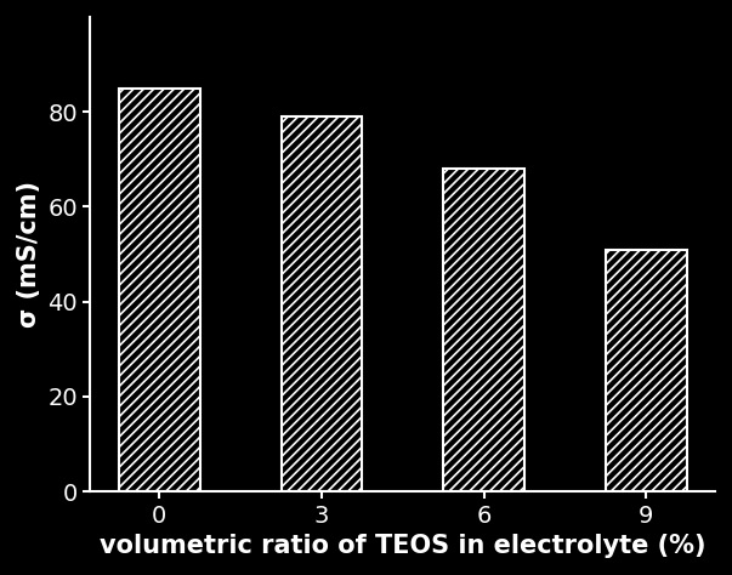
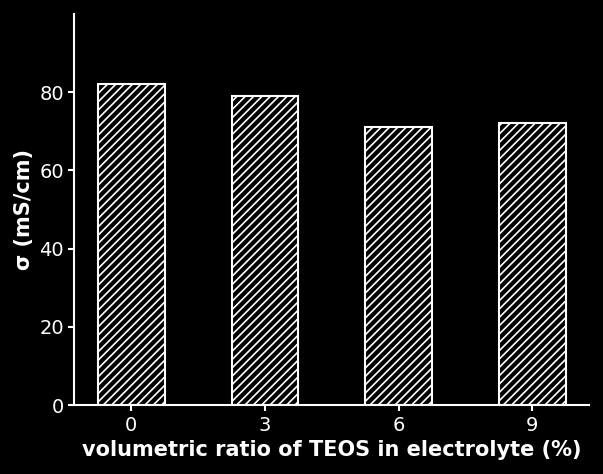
0: 85 -> 82
6: 68 -> 71
9: 51 -> 72
